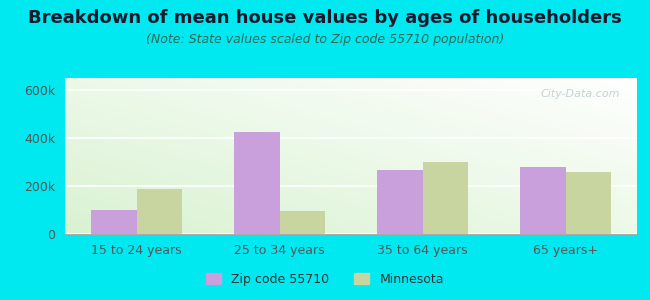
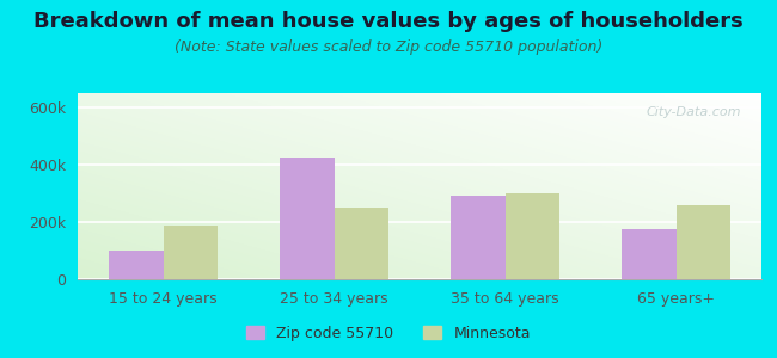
Minnesota/25 to 34 years: 95k -> 250k
Zip code 55710/35 to 64 years: 265k -> 290k
Zip code 55710/65 years+: 280k -> 173k
